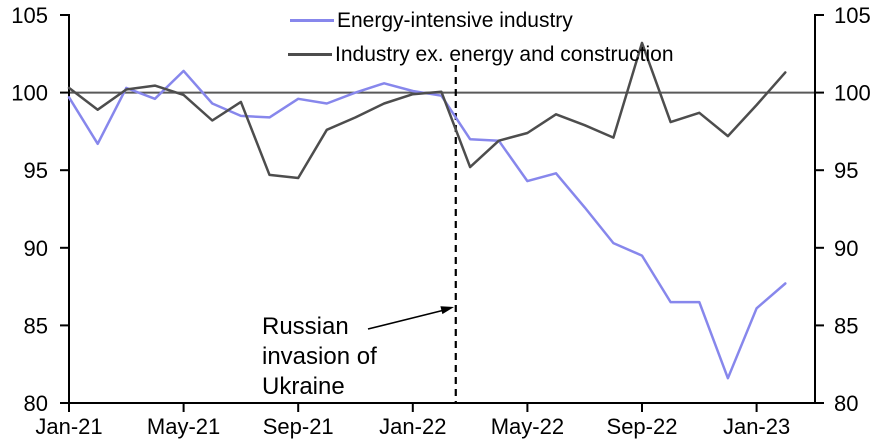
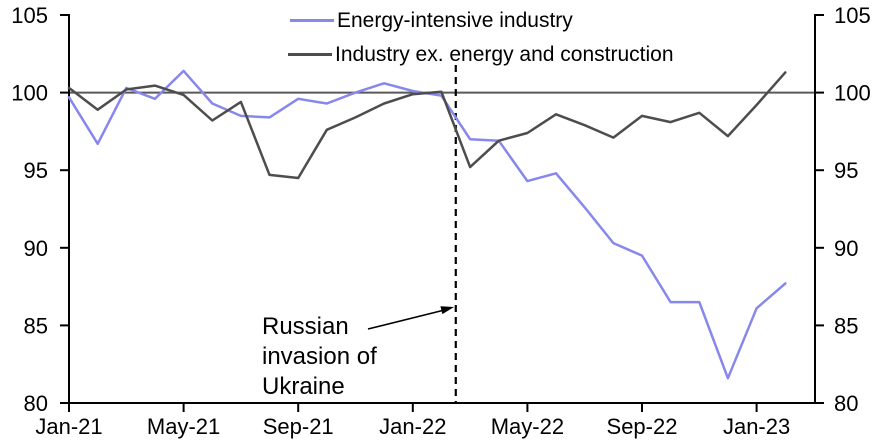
Industry ex. energy and construction/Sep-22: 103.2 -> 98.5
